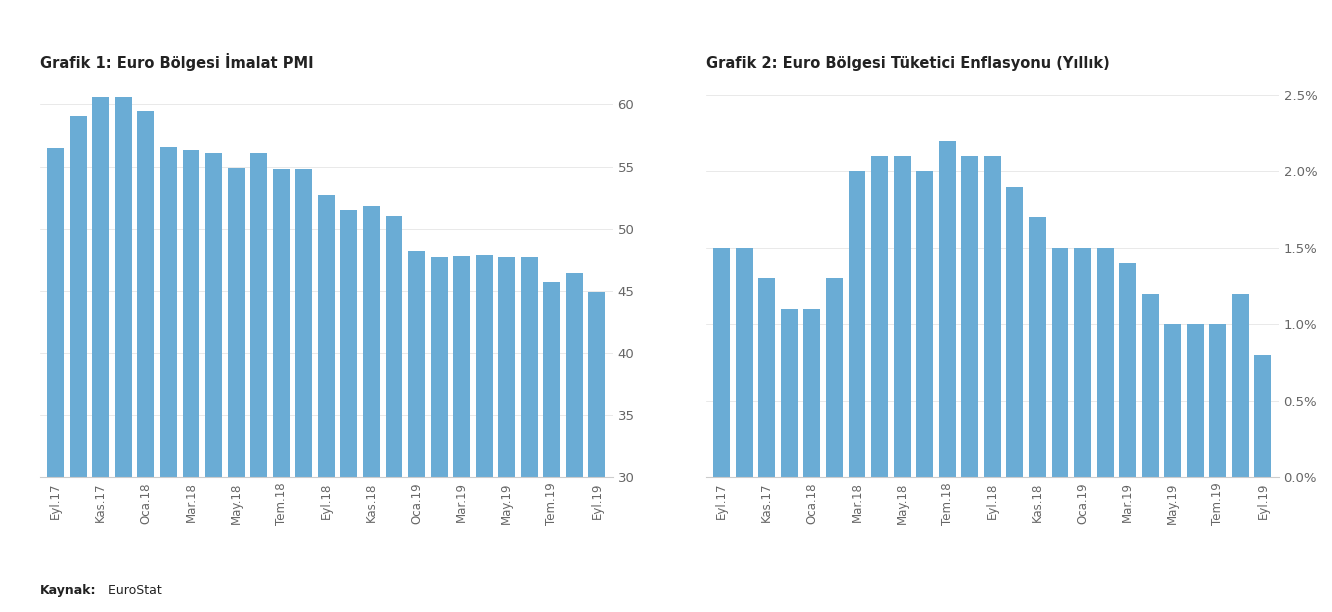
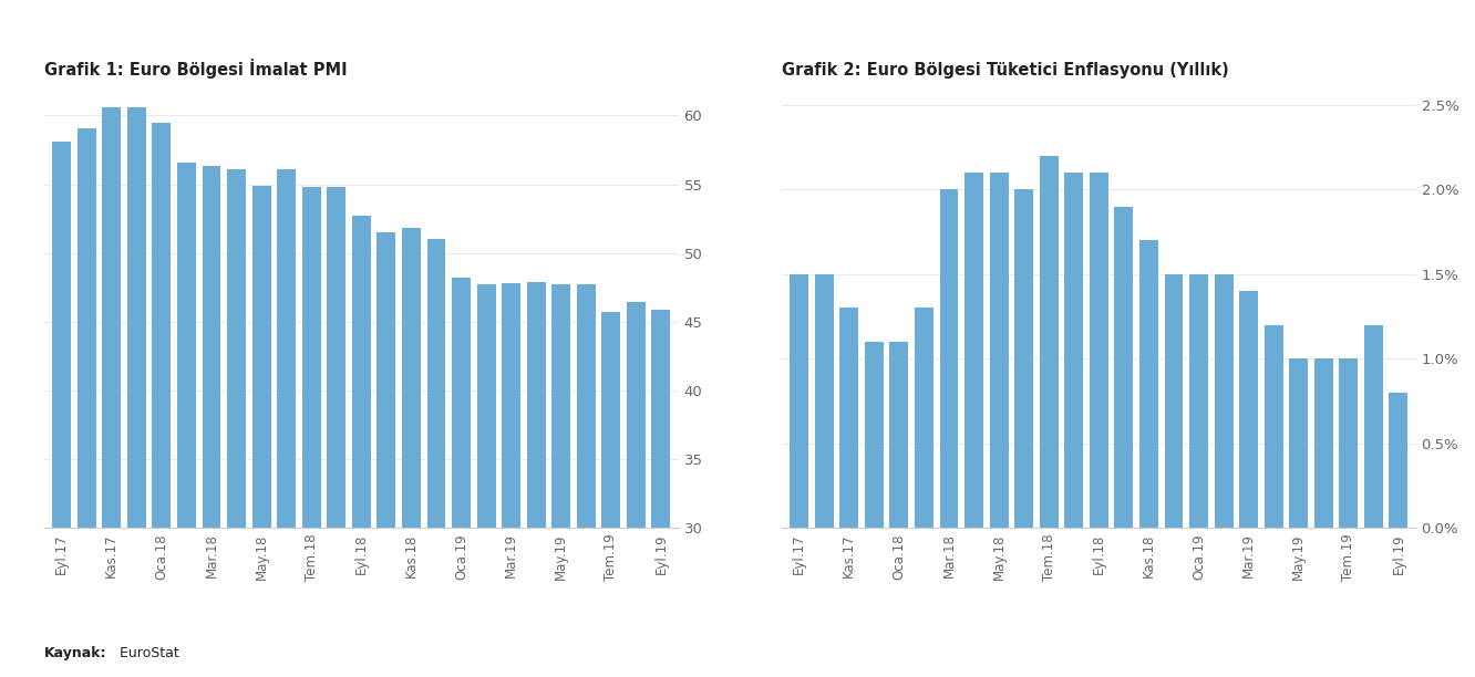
Grafik 1: Euro Bölgesi İmalat PMI/Eyl.17: 56.5 -> 58.1
Grafik 1: Euro Bölgesi İmalat PMI/Eyl.19: 44.9 -> 45.9
